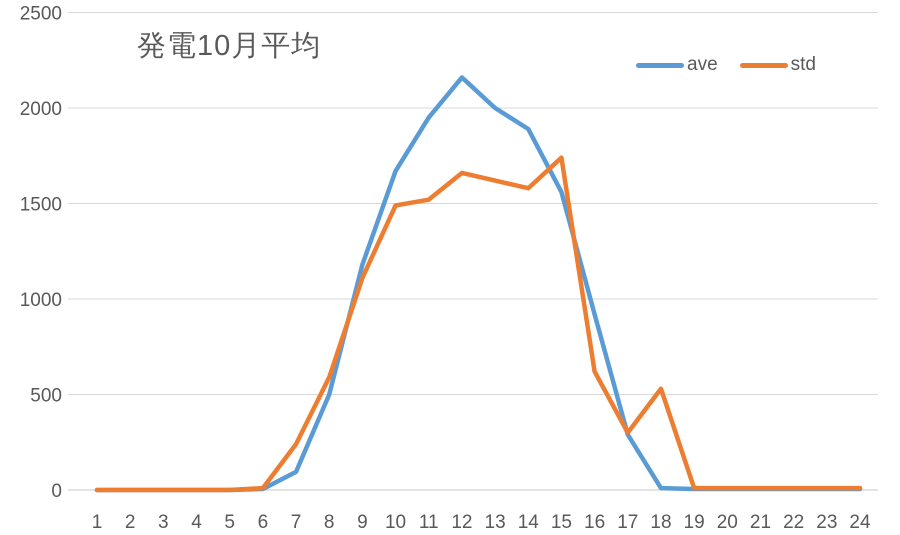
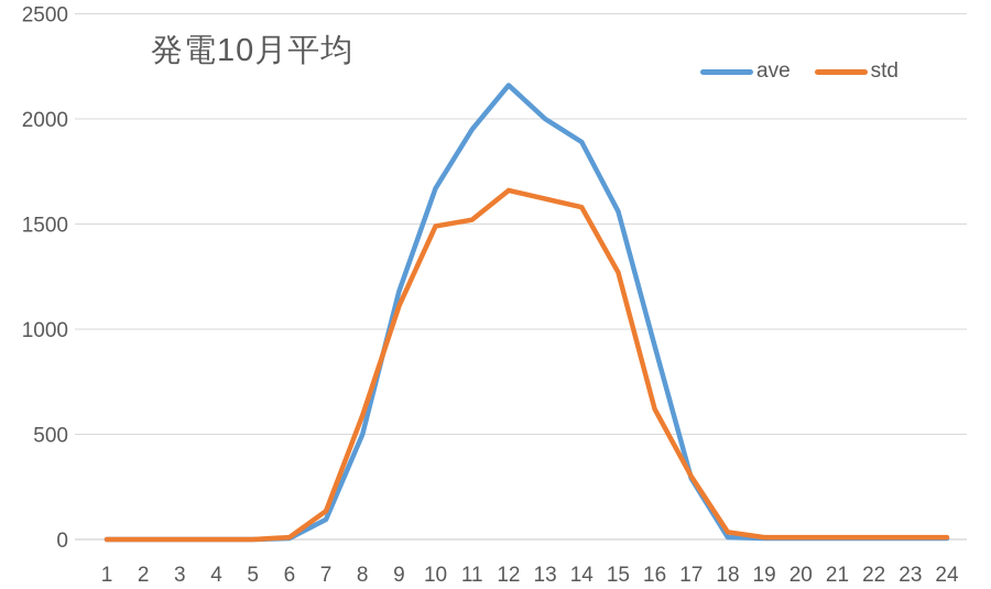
std/7: 240 -> 140
std/15: 1740 -> 1270
std/18: 530 -> 40
